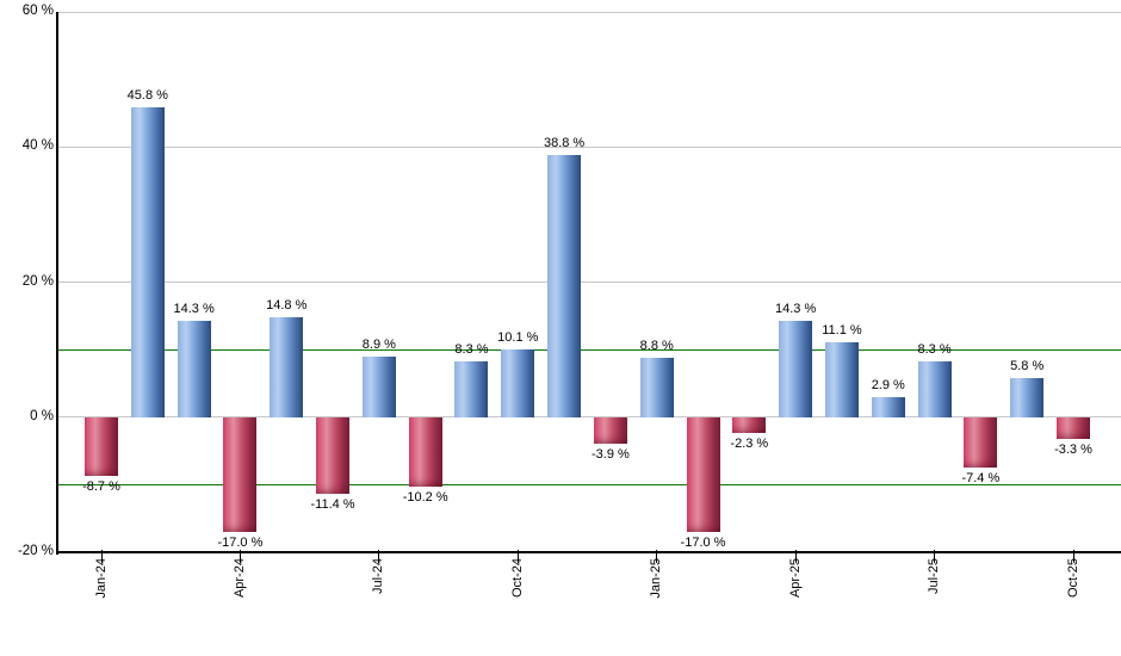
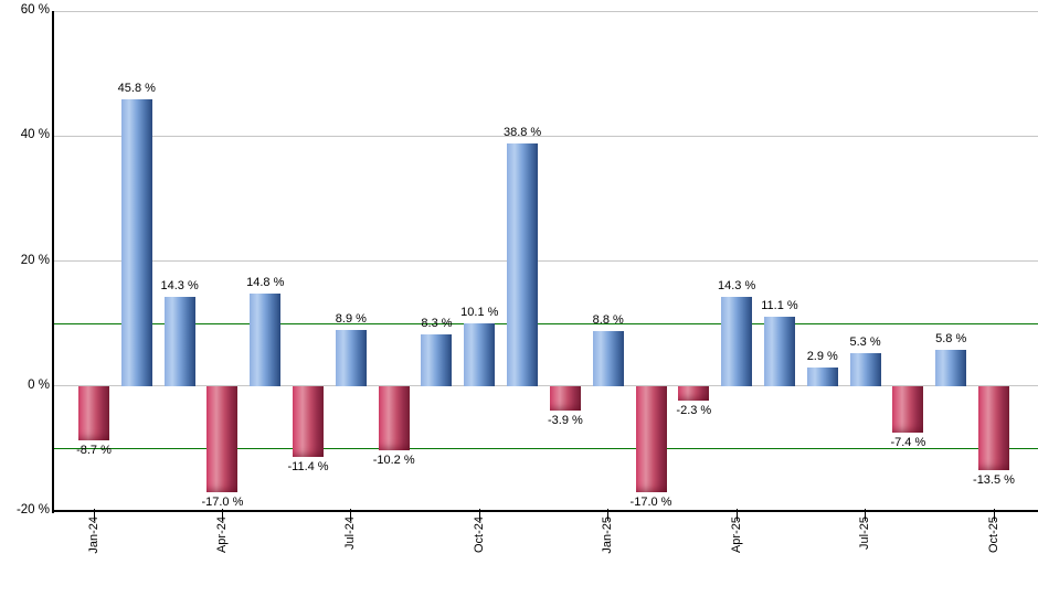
Jul-25: 8.3 -> 5.3
Oct-25: -3.3 -> -13.5
